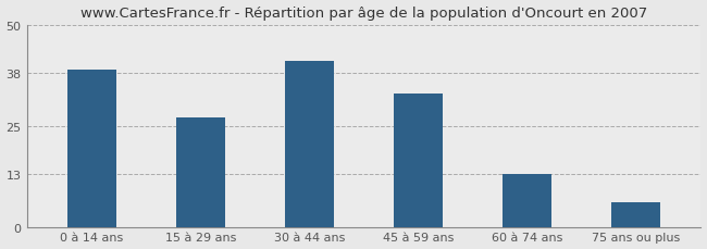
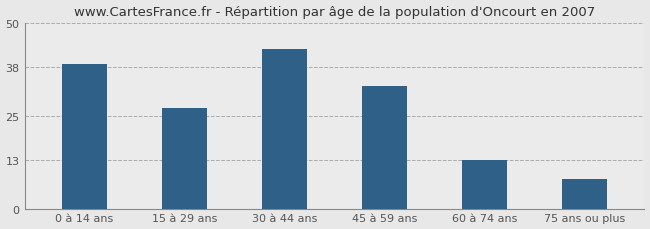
30 à 44 ans: 41 -> 43
75 ans ou plus: 6 -> 8
